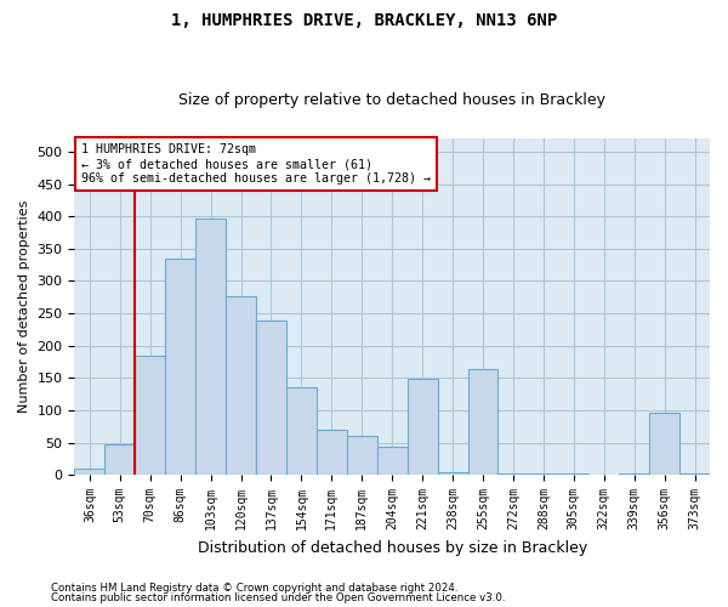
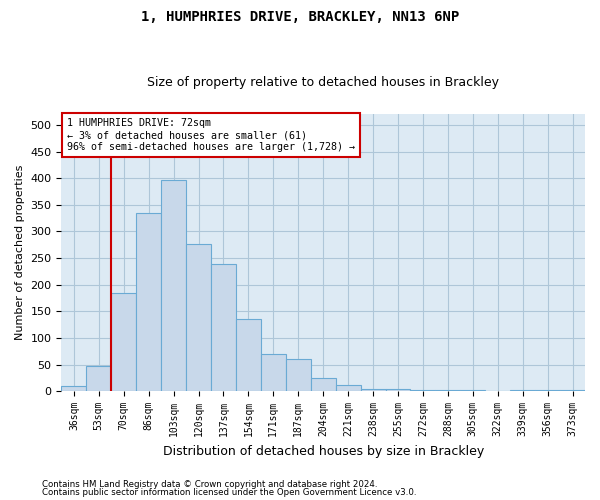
204sqm: 44 -> 25
221sqm: 148 -> 12
255sqm: 164 -> 5
356sqm: 96 -> 2
